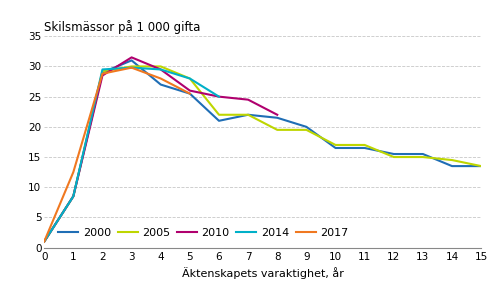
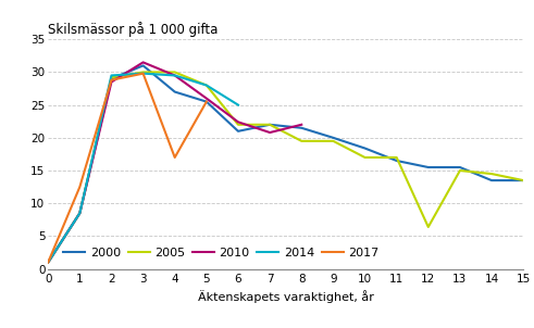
2017/4: 28.0 -> 17.0
2010/6: 25.0 -> 22.4
2010/7: 24.5 -> 20.8
2000/10: 16.5 -> 18.4
2005/12: 15.0 -> 6.4
